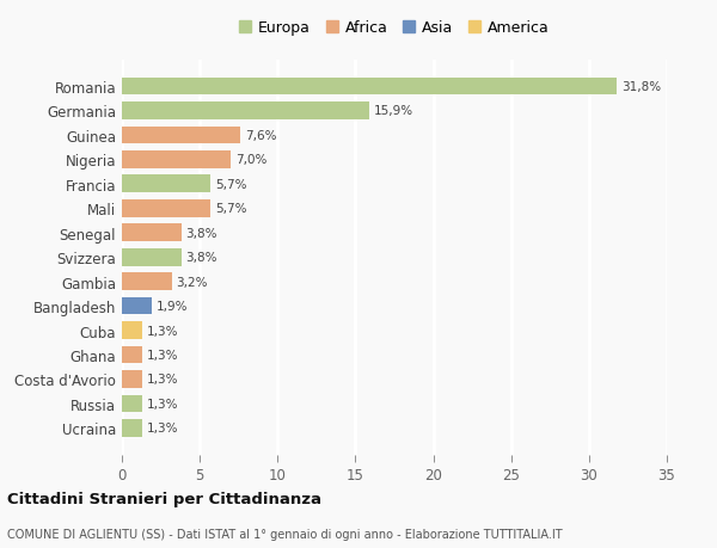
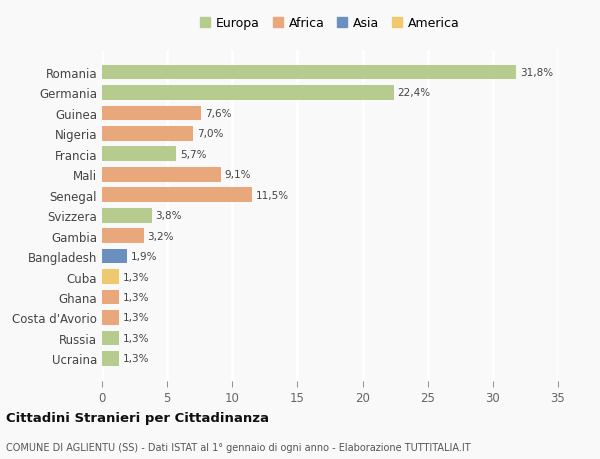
Germania: 15,9% -> 22,4%
Mali: 5,7% -> 9,1%
Senegal: 3,8% -> 11,5%
